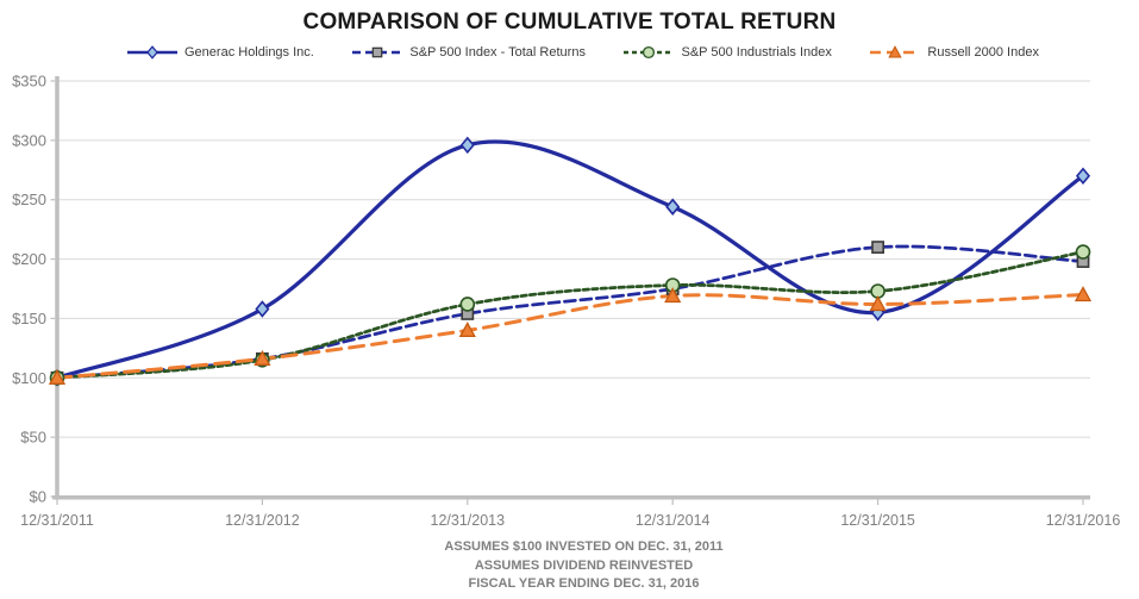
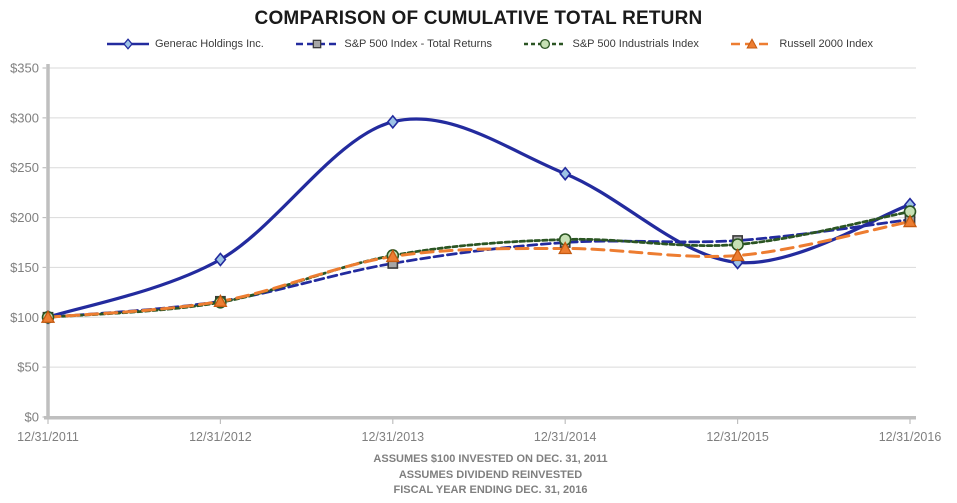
Russell 2000 Index/12/31/2013: $140 -> $160
S&P 500 Index - Total Returns/12/31/2015: $210 -> $180
Generac Holdings Inc./12/31/2016: $270 -> $210
Russell 2000 Index/12/31/2016: $170 -> $200
